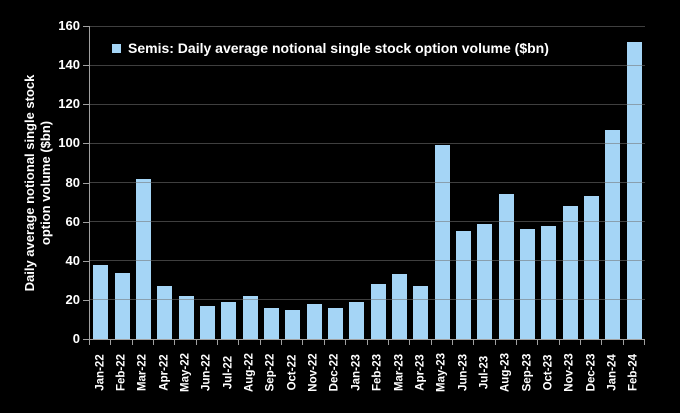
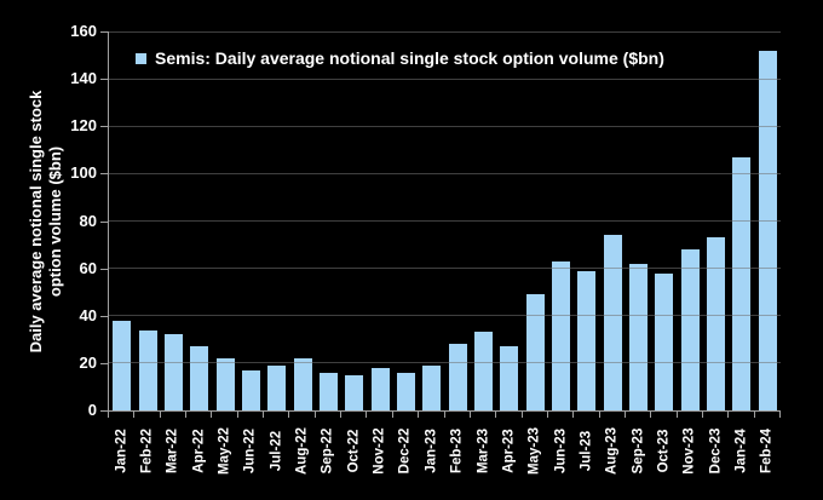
Mar-22: 82 -> 32
May-23: 99 -> 49
Jun-23: 55 -> 63
Sep-23: 56 -> 62
